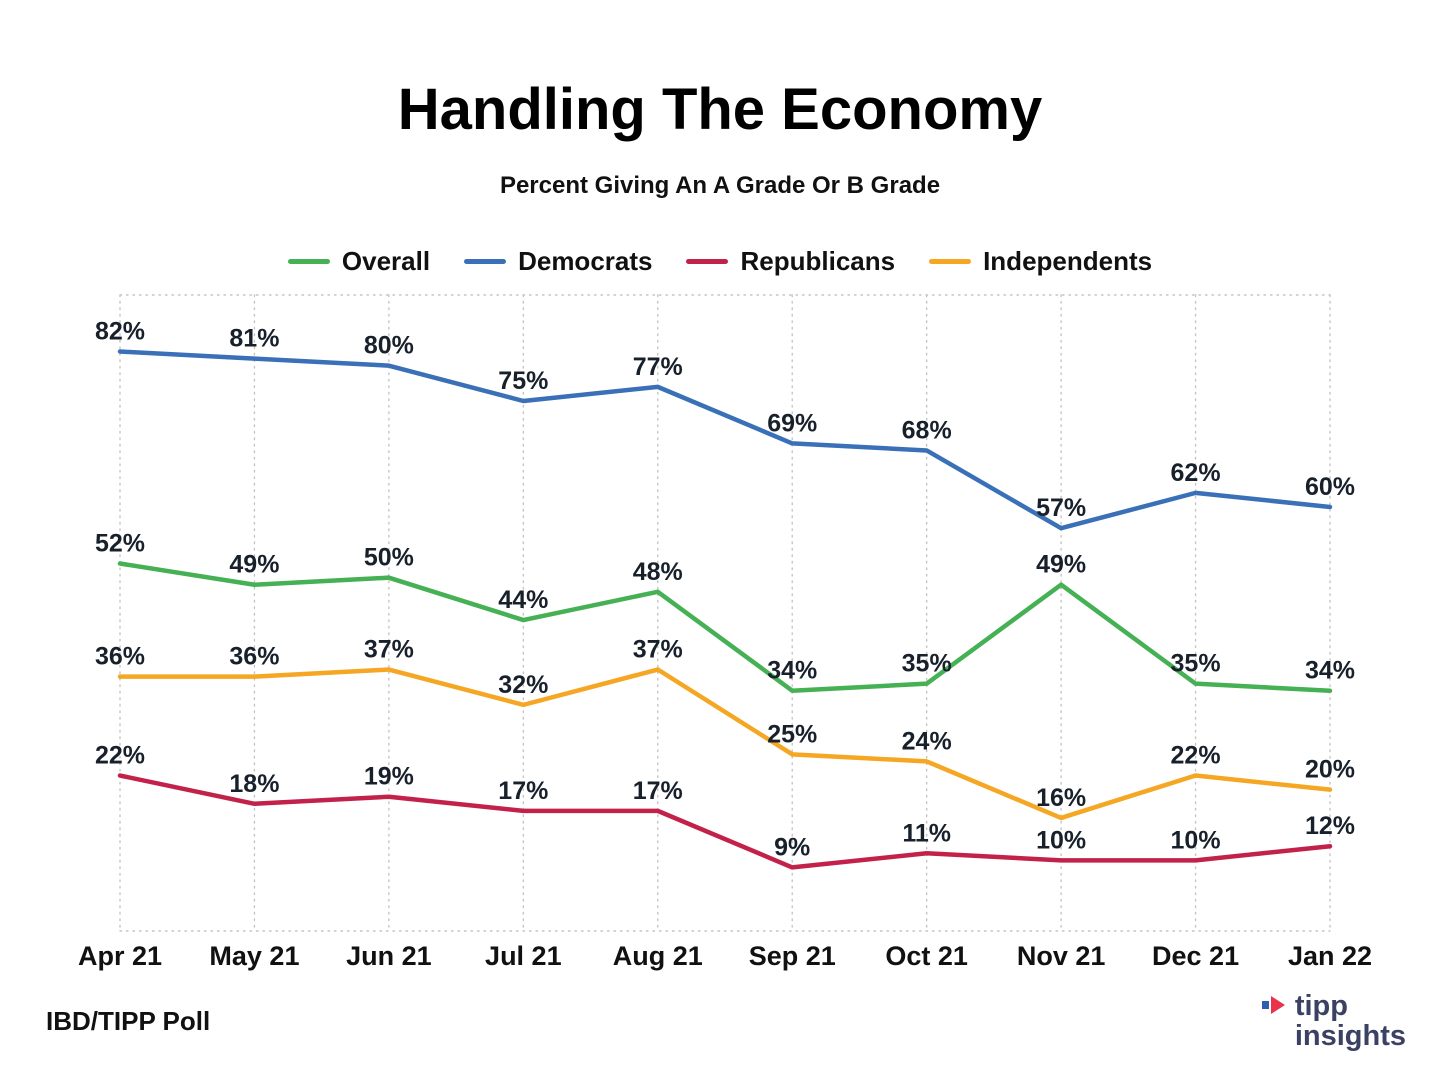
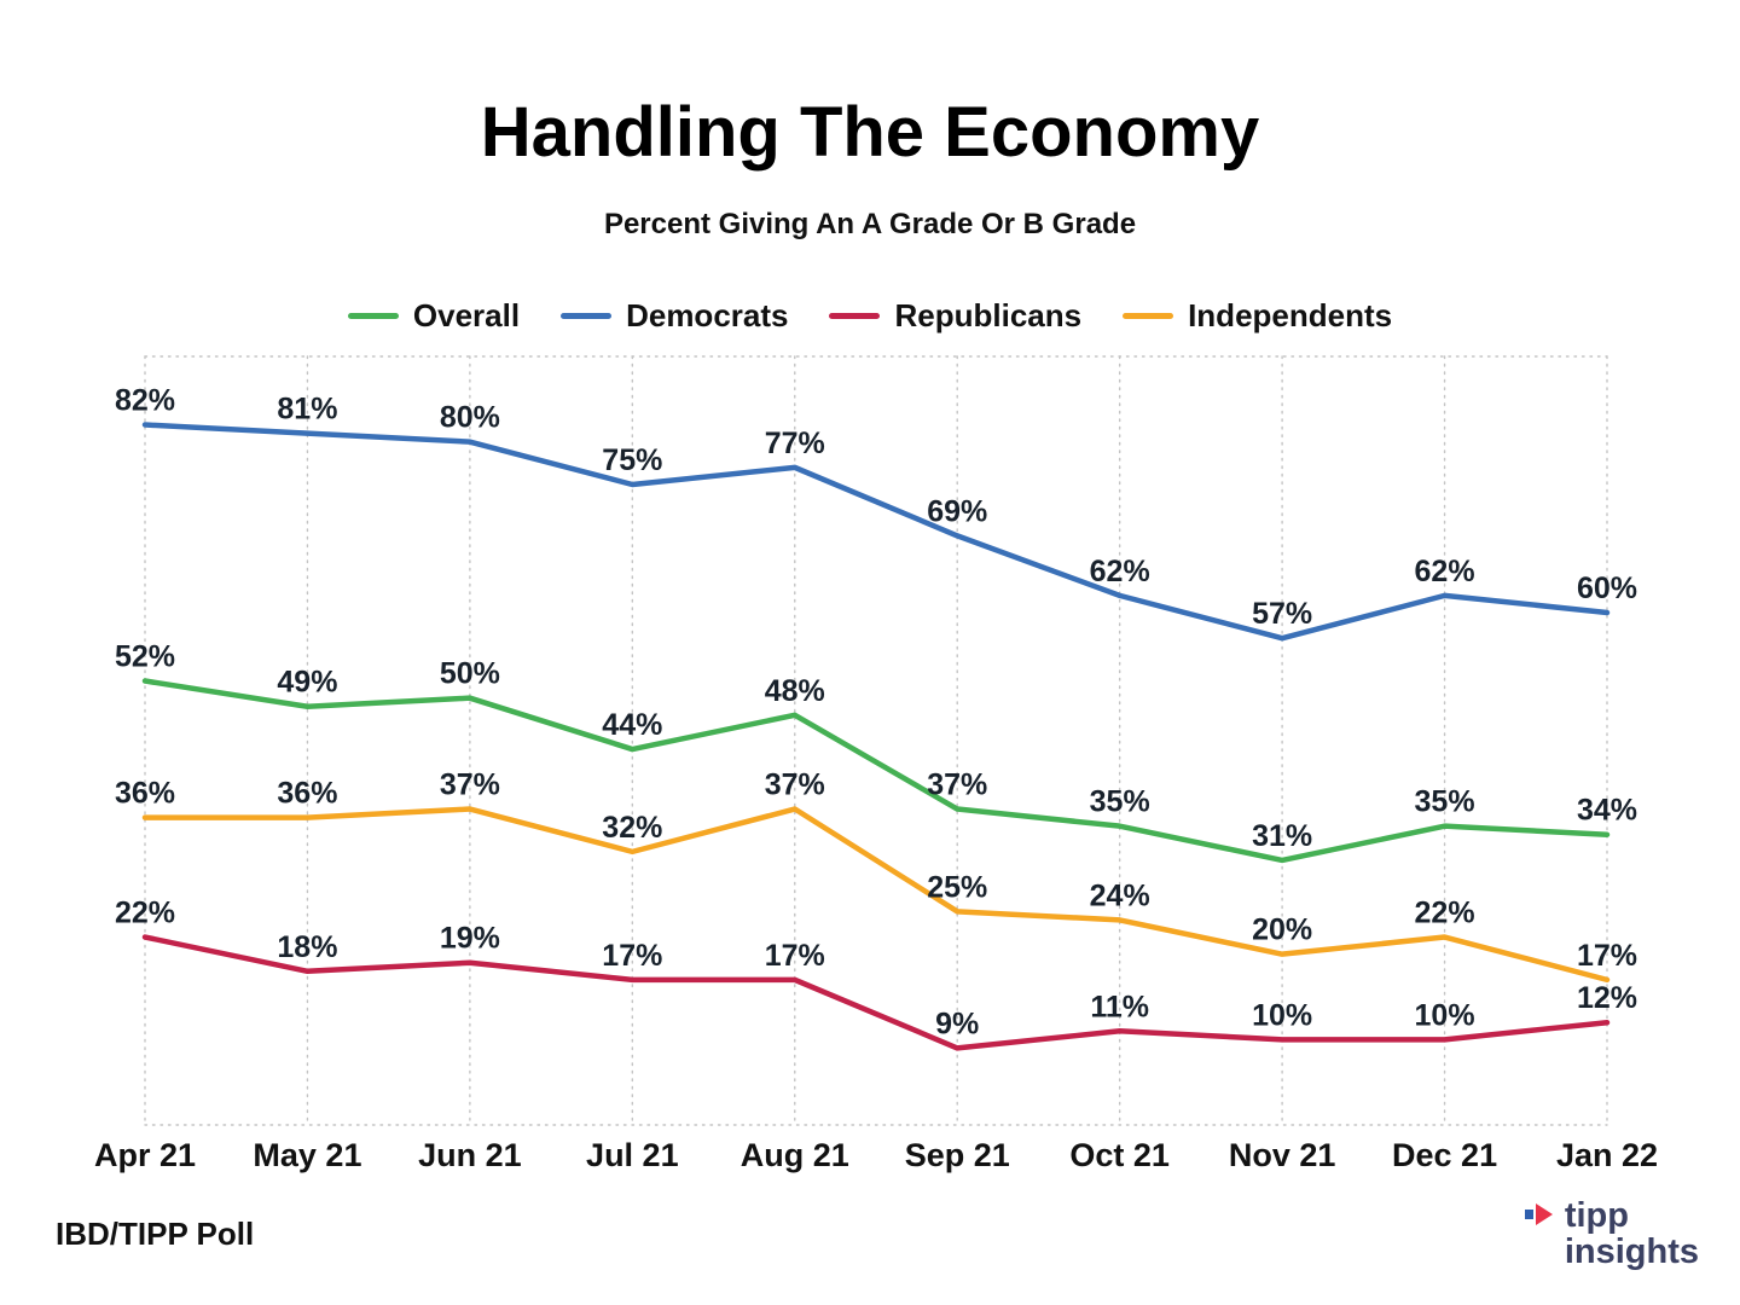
Overall/Sep 21: 34% -> 37%
Democrats/Oct 21: 68% -> 62%
Overall/Nov 21: 49% -> 31%
Independents/Nov 21: 16% -> 20%
Independents/Jan 22: 20% -> 17%
